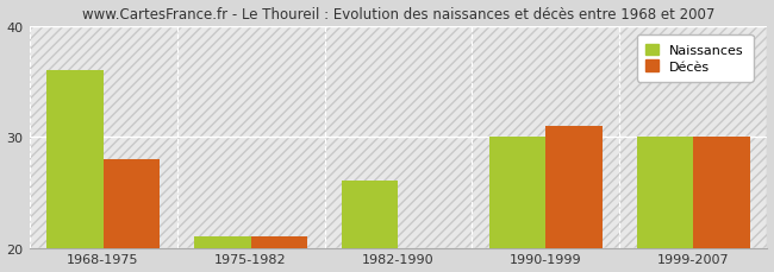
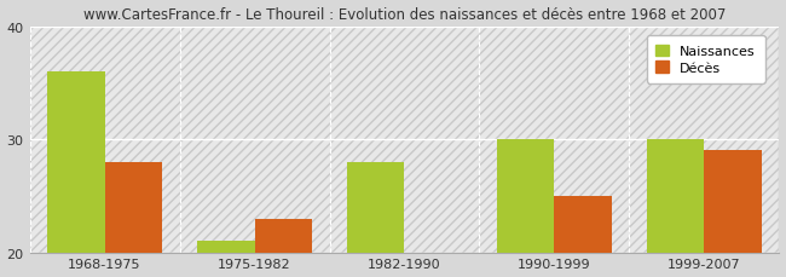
Décès/1975-1982: 21 -> 23
Naissances/1982-1990: 26 -> 28
Décès/1990-1999: 31 -> 25
Décès/1999-2007: 30 -> 29
